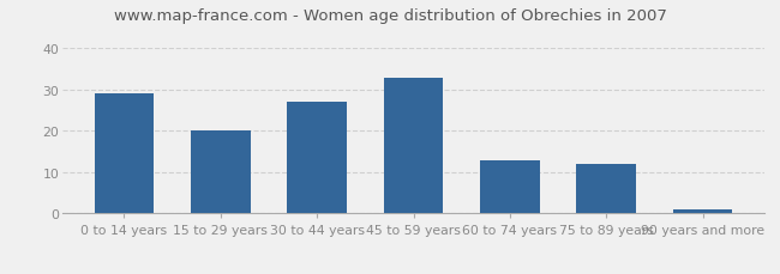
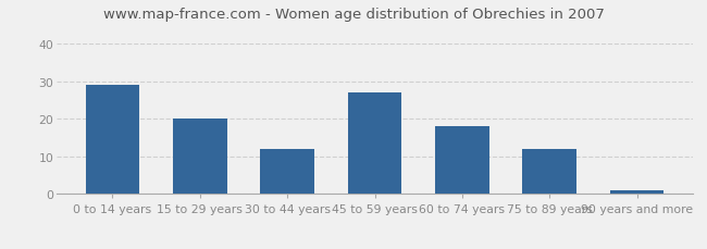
30 to 44 years: 27 -> 12
45 to 59 years: 33 -> 27
60 to 74 years: 13 -> 18
